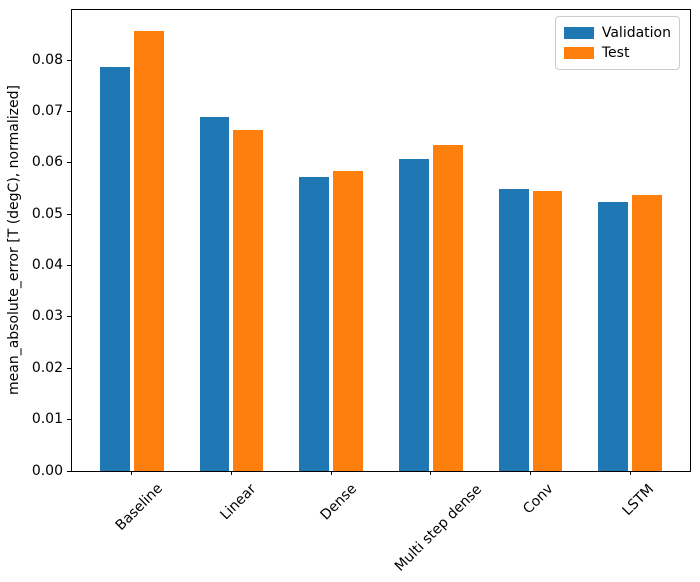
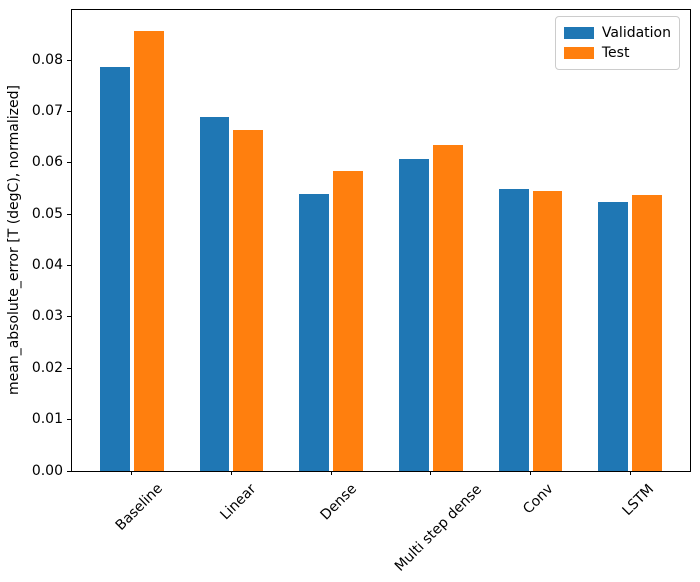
Validation/Dense: 0.057 -> 0.054
